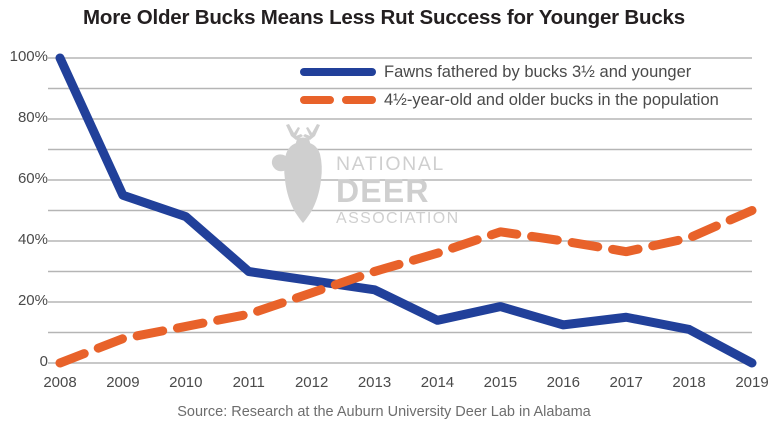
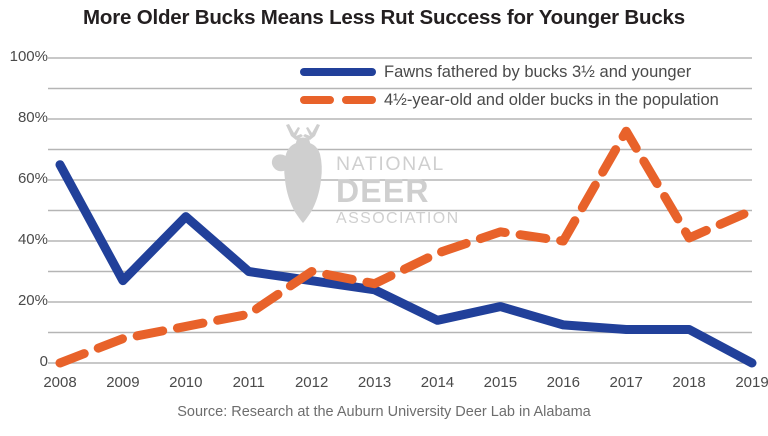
Fawns fathered by bucks 3½ and younger/2008: 100% -> 65%
Fawns fathered by bucks 3½ and younger/2009: 55% -> 27%
4½-year-old and older bucks in the population/2012: 23% -> 30%
4½-year-old and older bucks in the population/2013: 30% -> 26%
Fawns fathered by bucks 3½ and younger/2017: 15% -> 11%
4½-year-old and older bucks in the population/2017: 36% -> 76%
